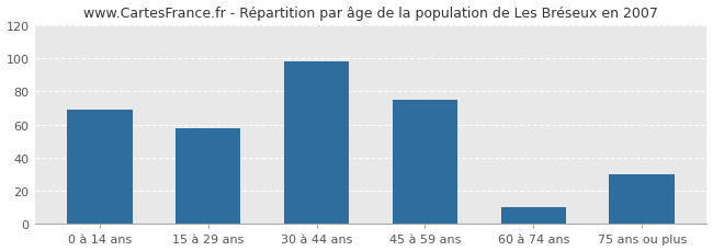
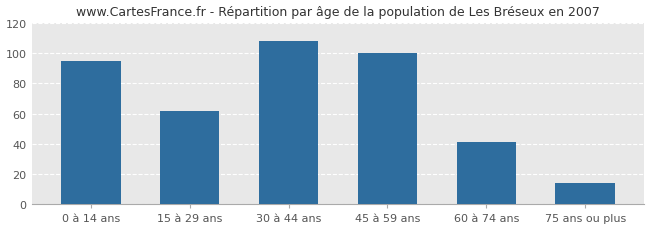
0 à 14 ans: 69 -> 95
15 à 29 ans: 58 -> 62
30 à 44 ans: 98 -> 108
45 à 59 ans: 75 -> 100
60 à 74 ans: 10 -> 41
75 ans ou plus: 30 -> 14
